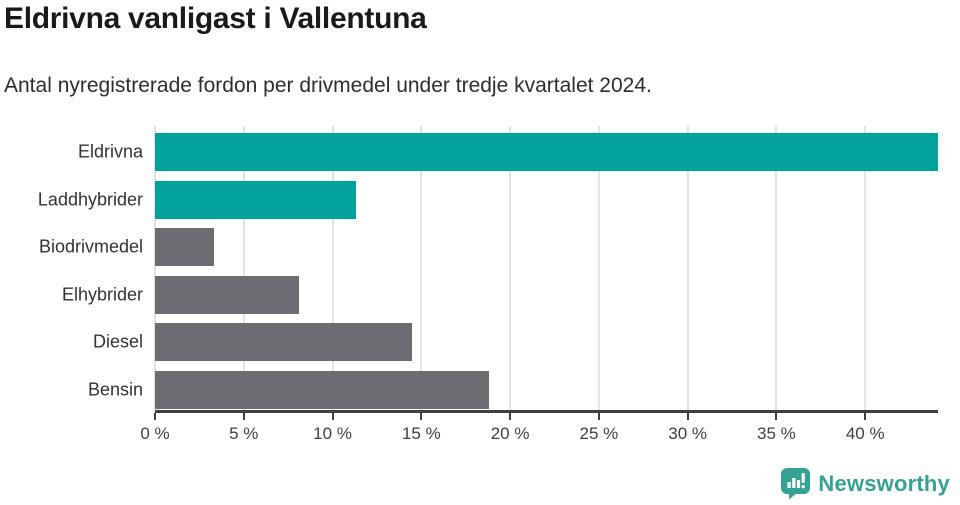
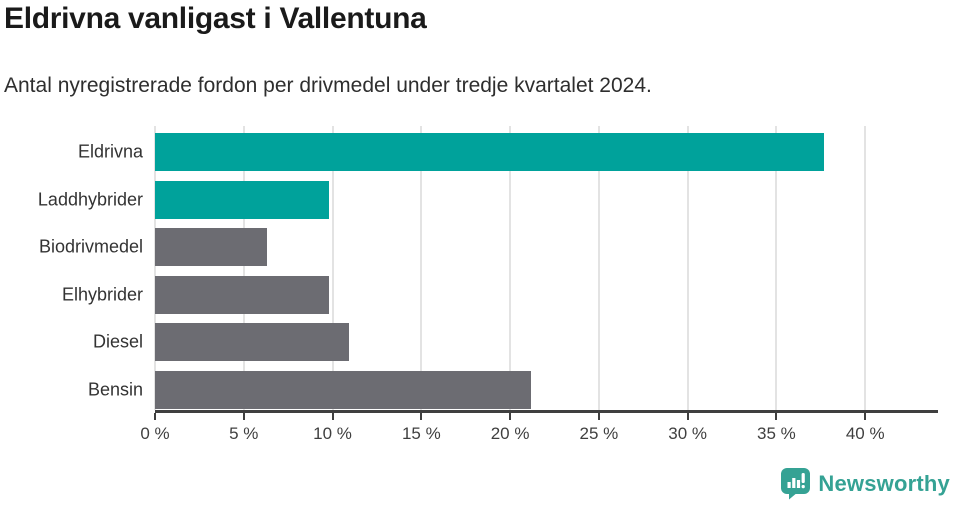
Eldrivna: 44.1% -> 37.7%
Laddhybrider: 11.3% -> 9.8%
Biodrivmedel: 3.3% -> 6.3%
Elhybrider: 8.1% -> 9.8%
Diesel: 14.5% -> 10.9%
Bensin: 18.8% -> 21.2%
